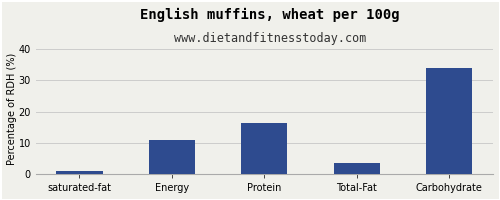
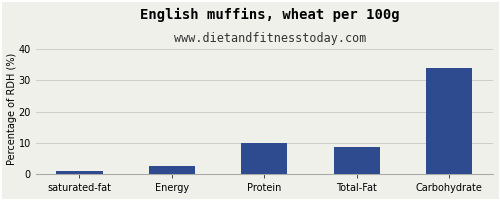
Energy: 11.0 -> 2.5
Protein: 16.3 -> 10.0
Total-Fat: 3.5 -> 8.5
